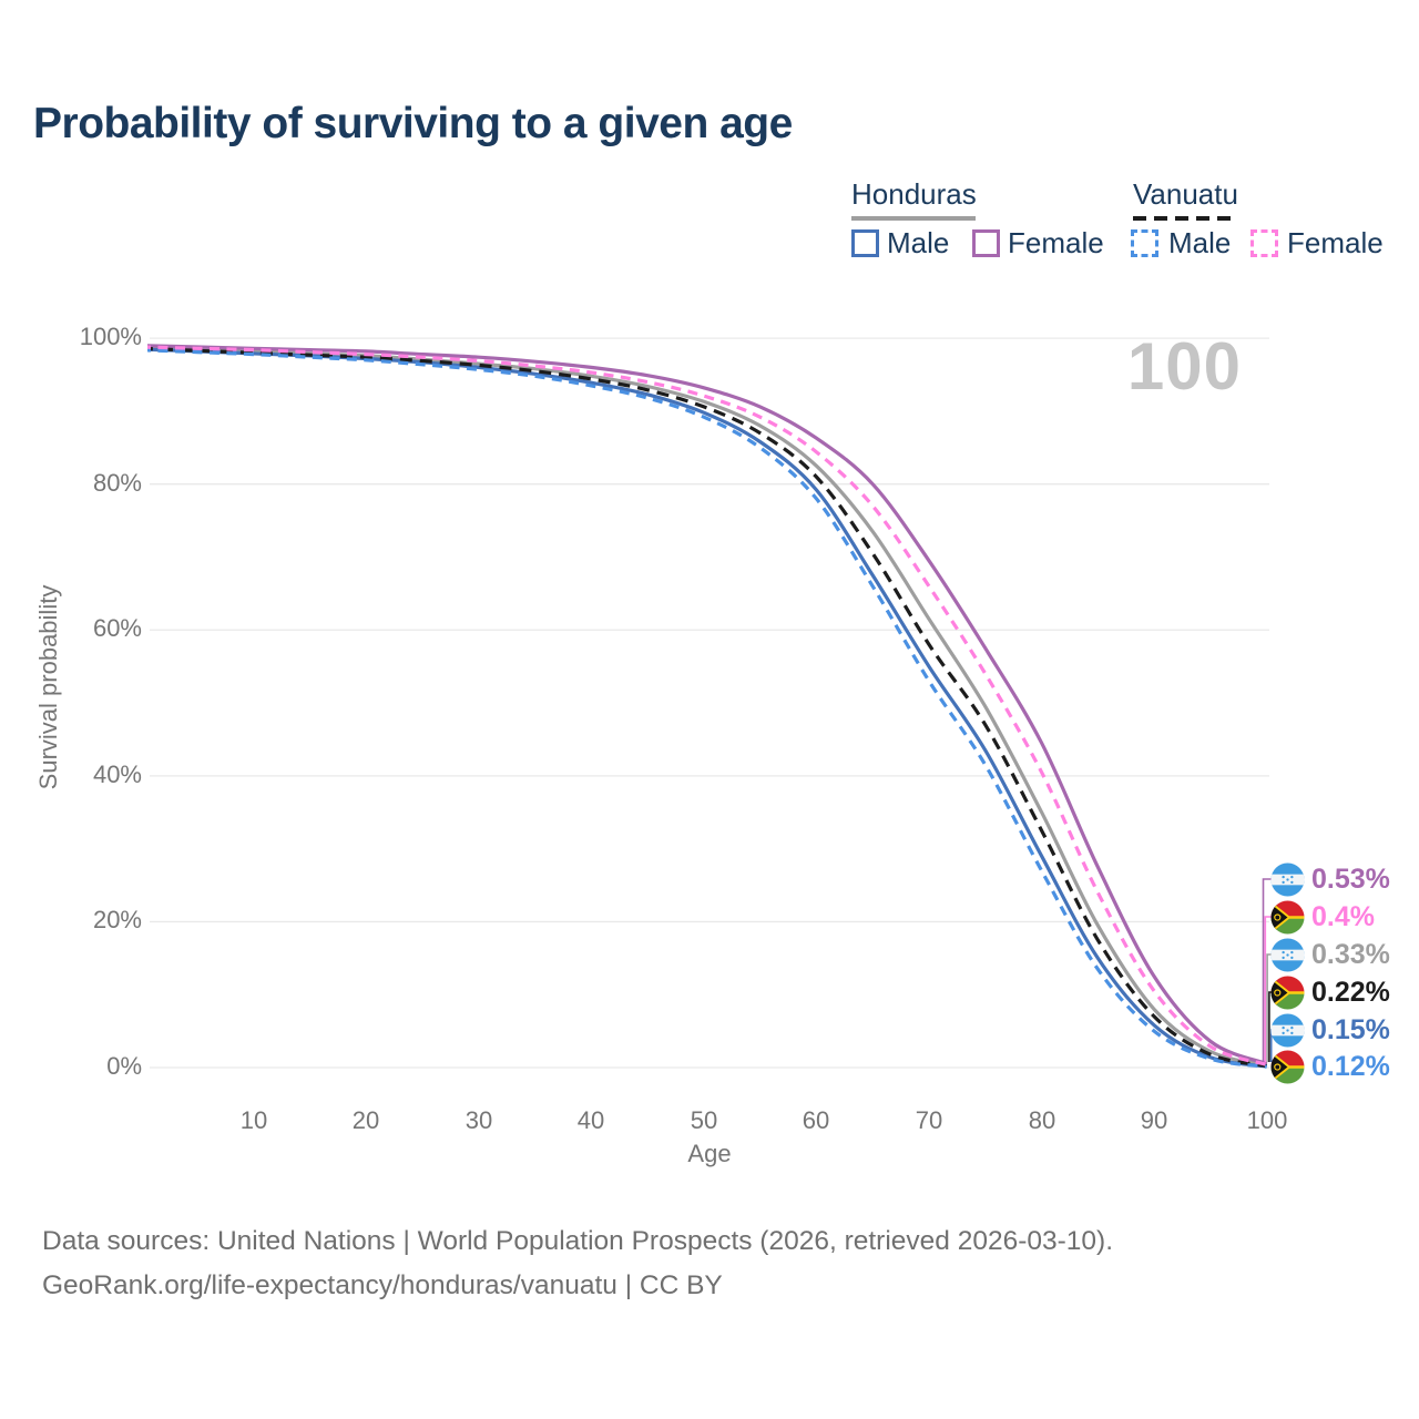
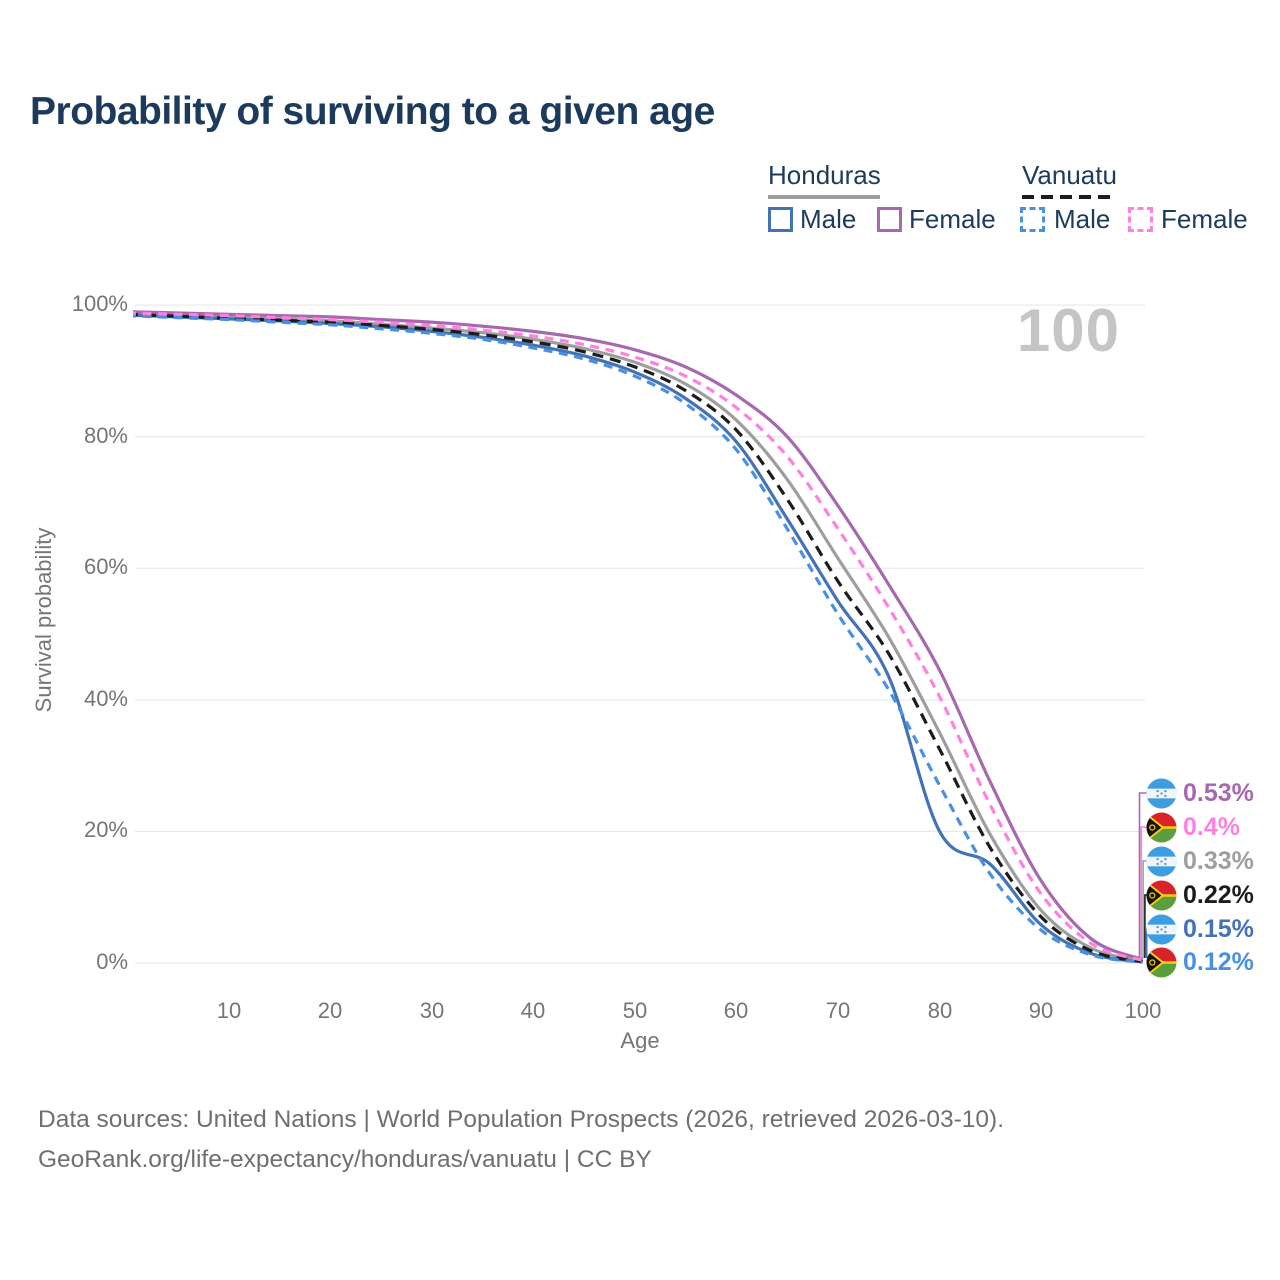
Honduras Male/80: 29% -> 20%
